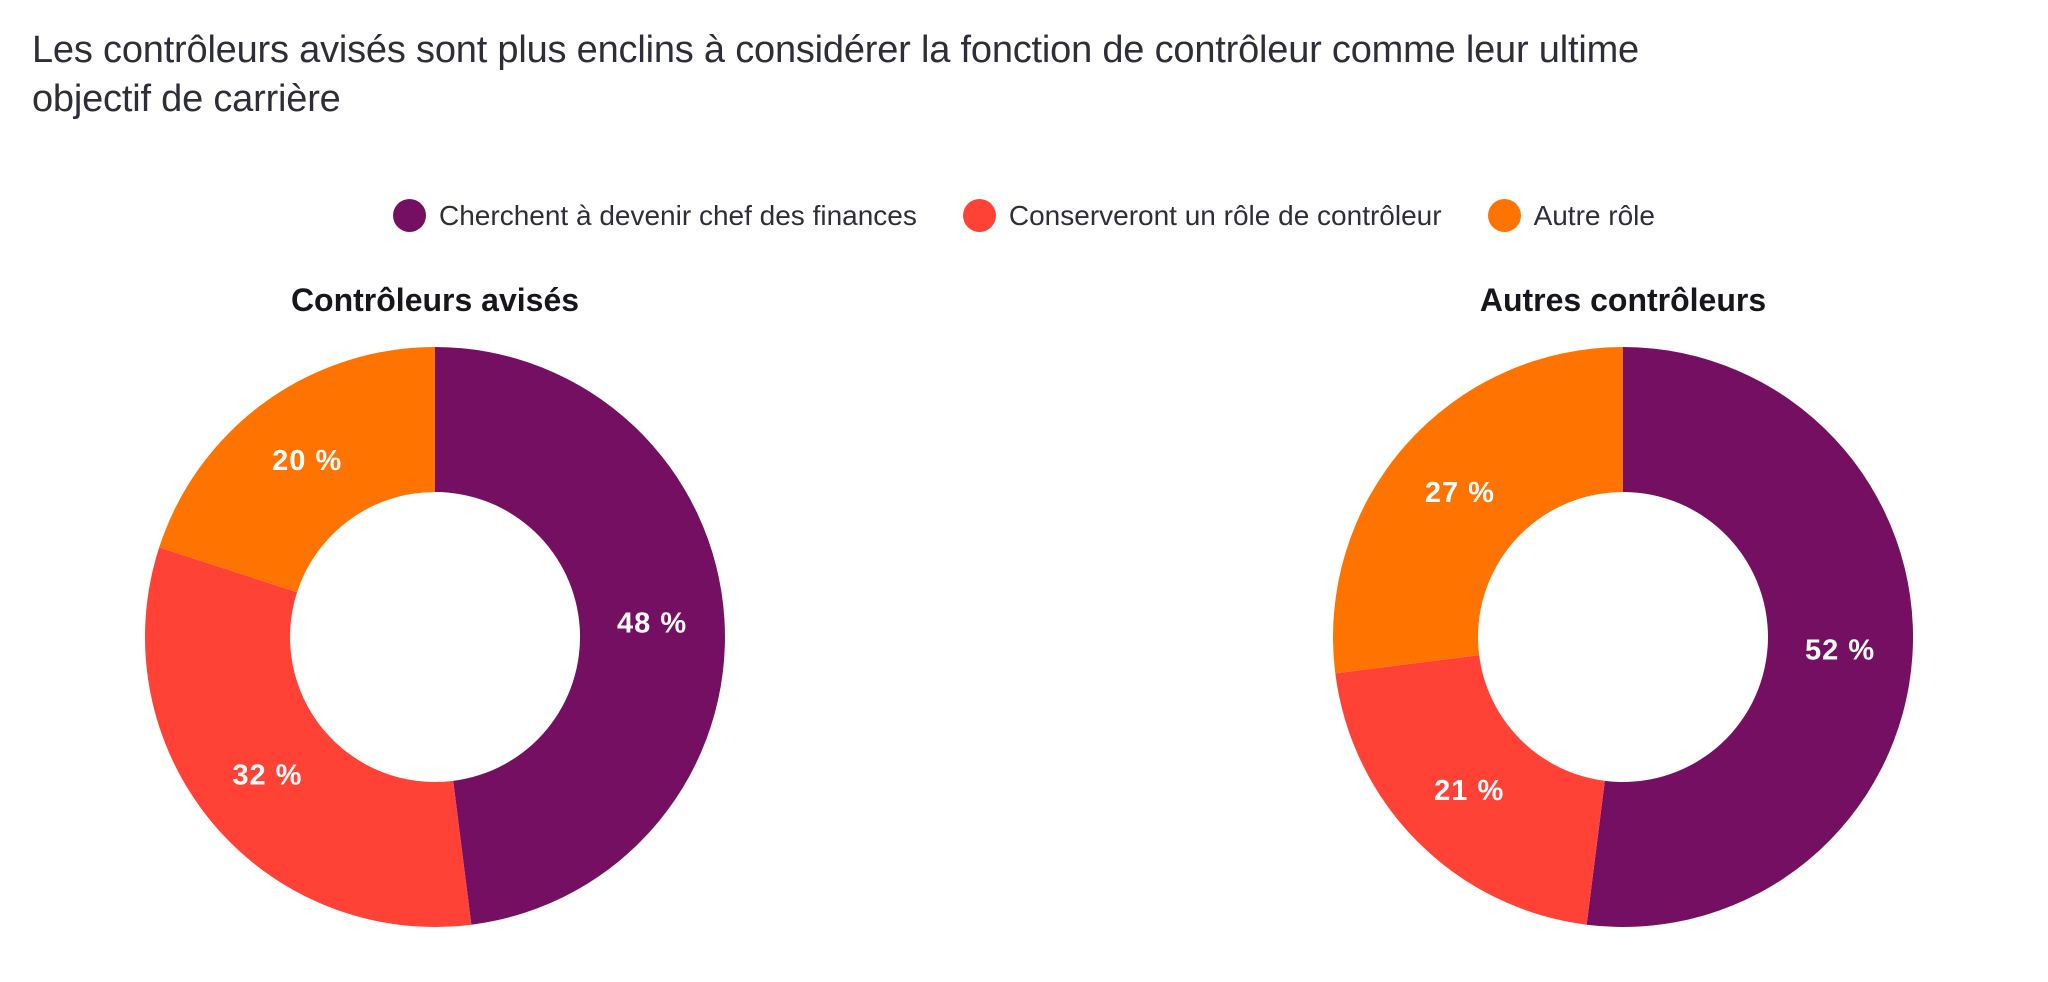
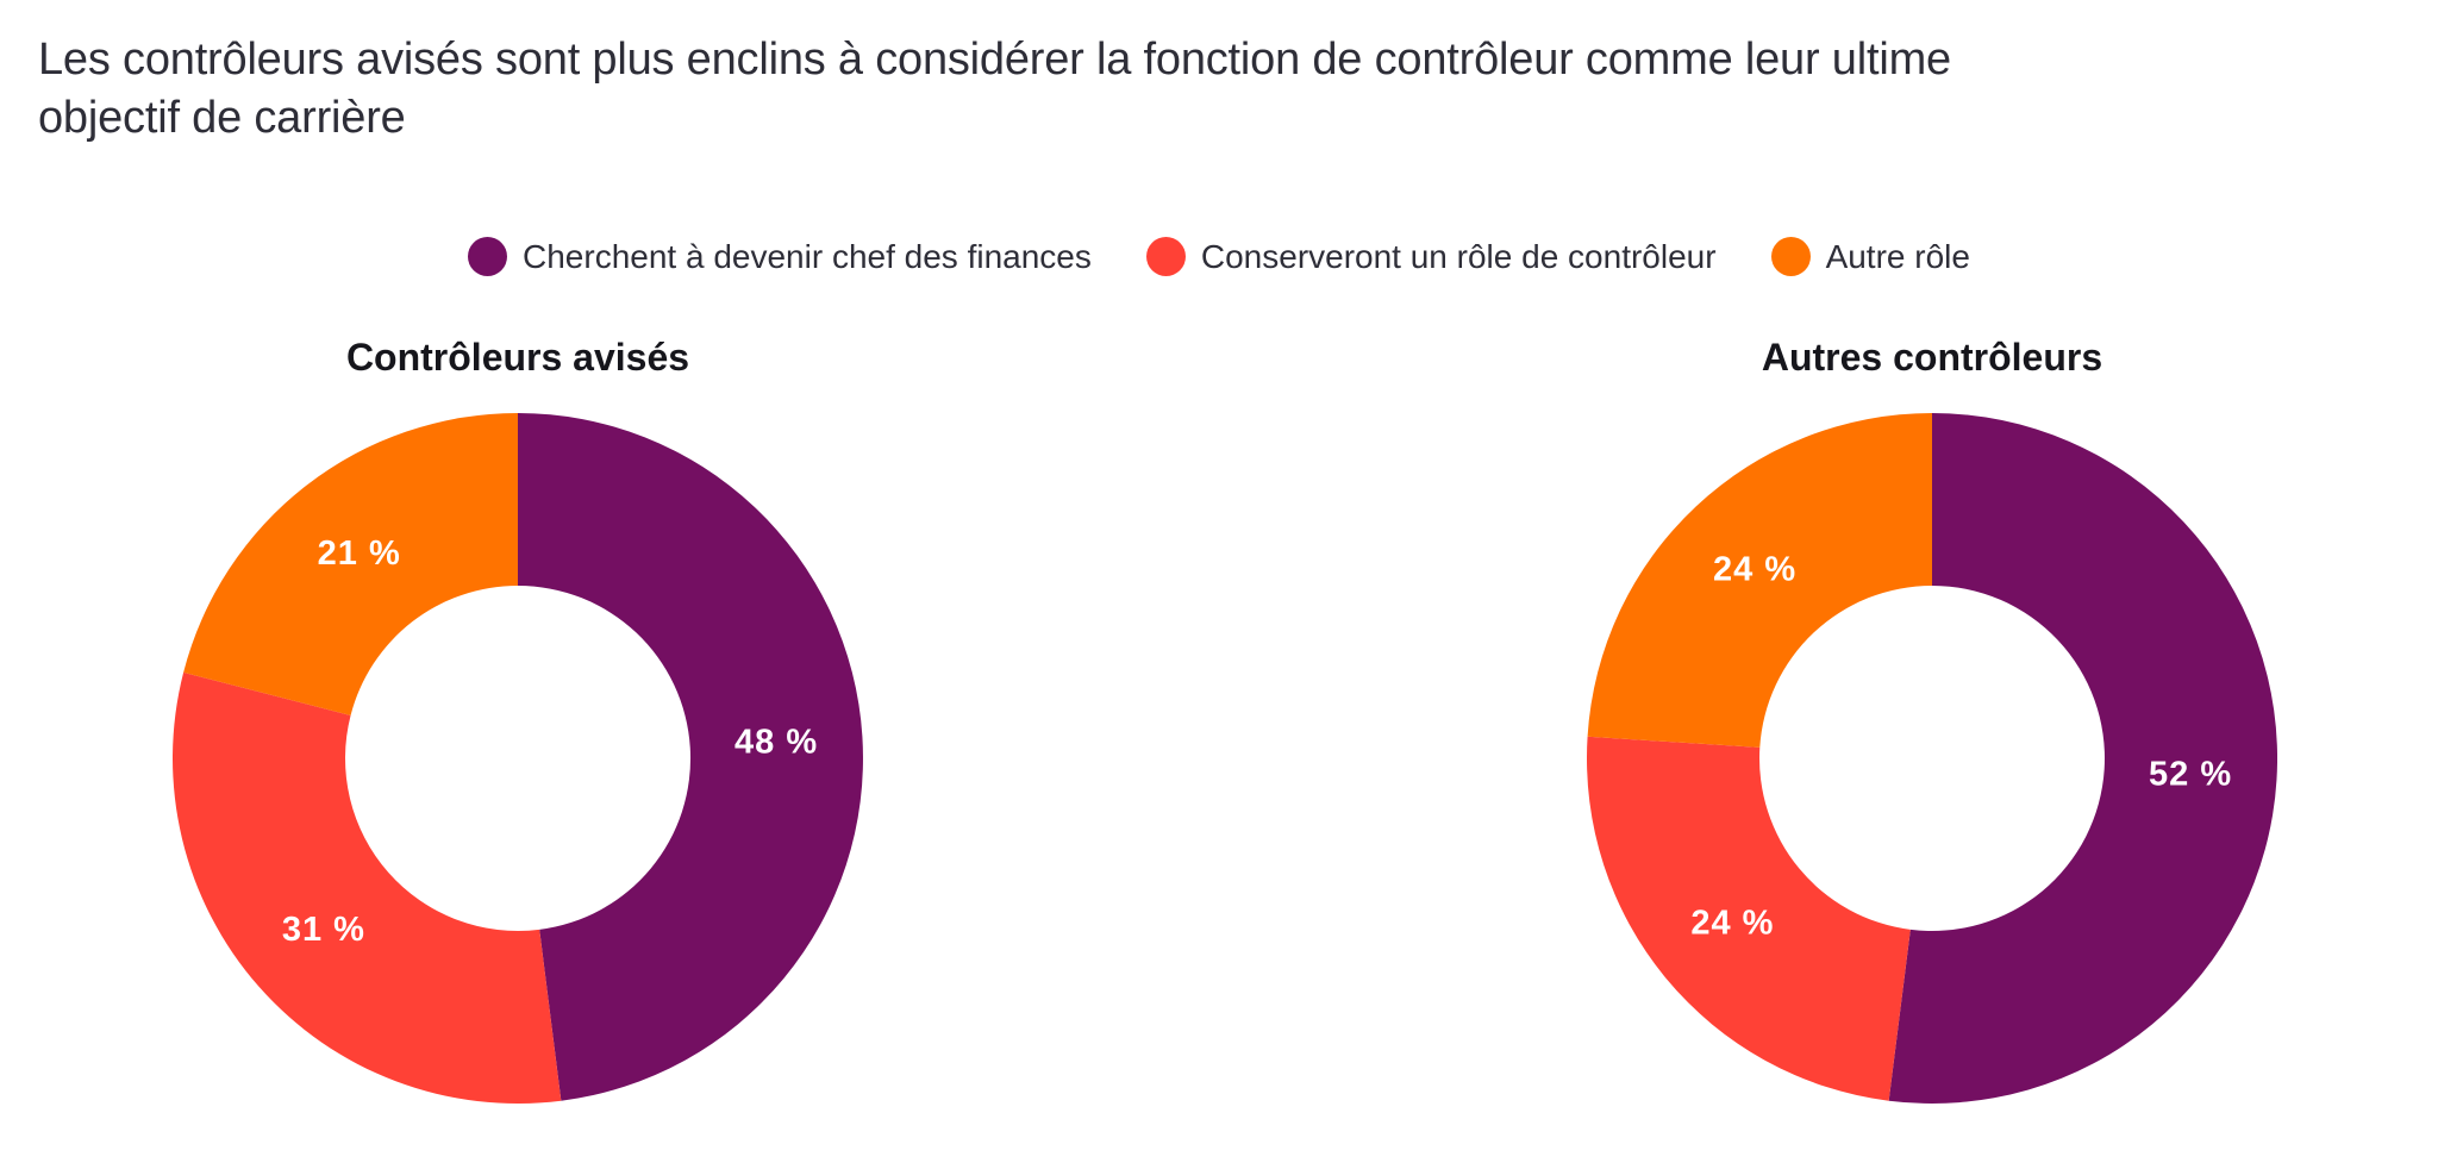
Contrôleurs avisés/Conserveront un rôle de contrôleur: 32 -> 31
Contrôleurs avisés/Autre rôle: 20 -> 21
Autres contrôleurs/Conserveront un rôle de contrôleur: 21 -> 24
Autres contrôleurs/Autre rôle: 27 -> 24
